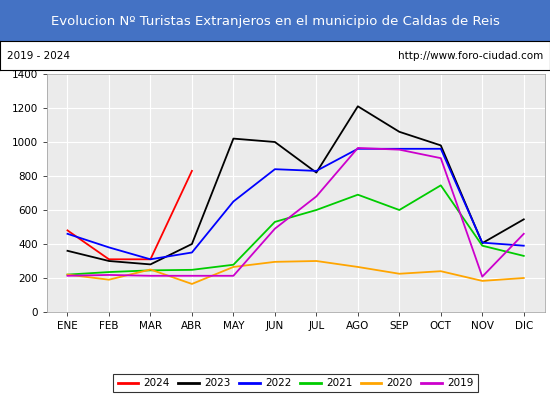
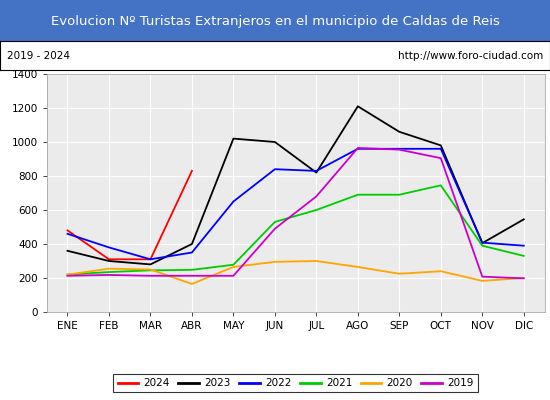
2020/FEB: 190 -> 260
2021/SEP: 600 -> 690
2019/DIC: 460 -> 200
